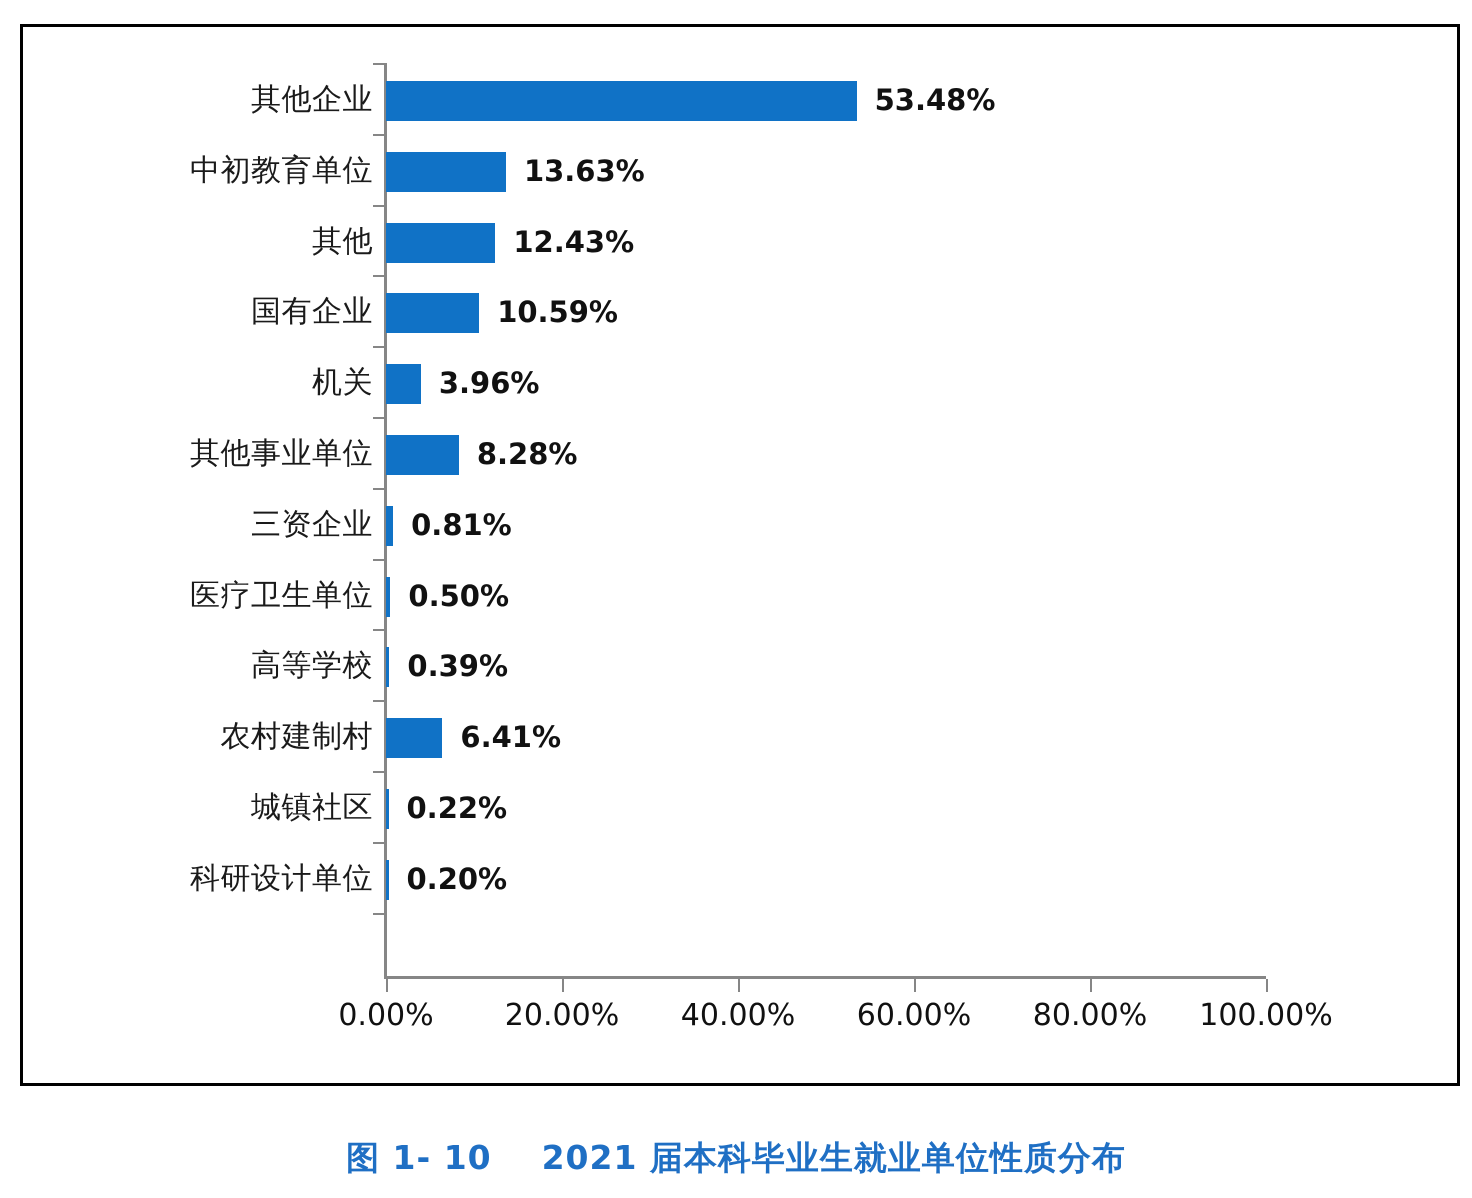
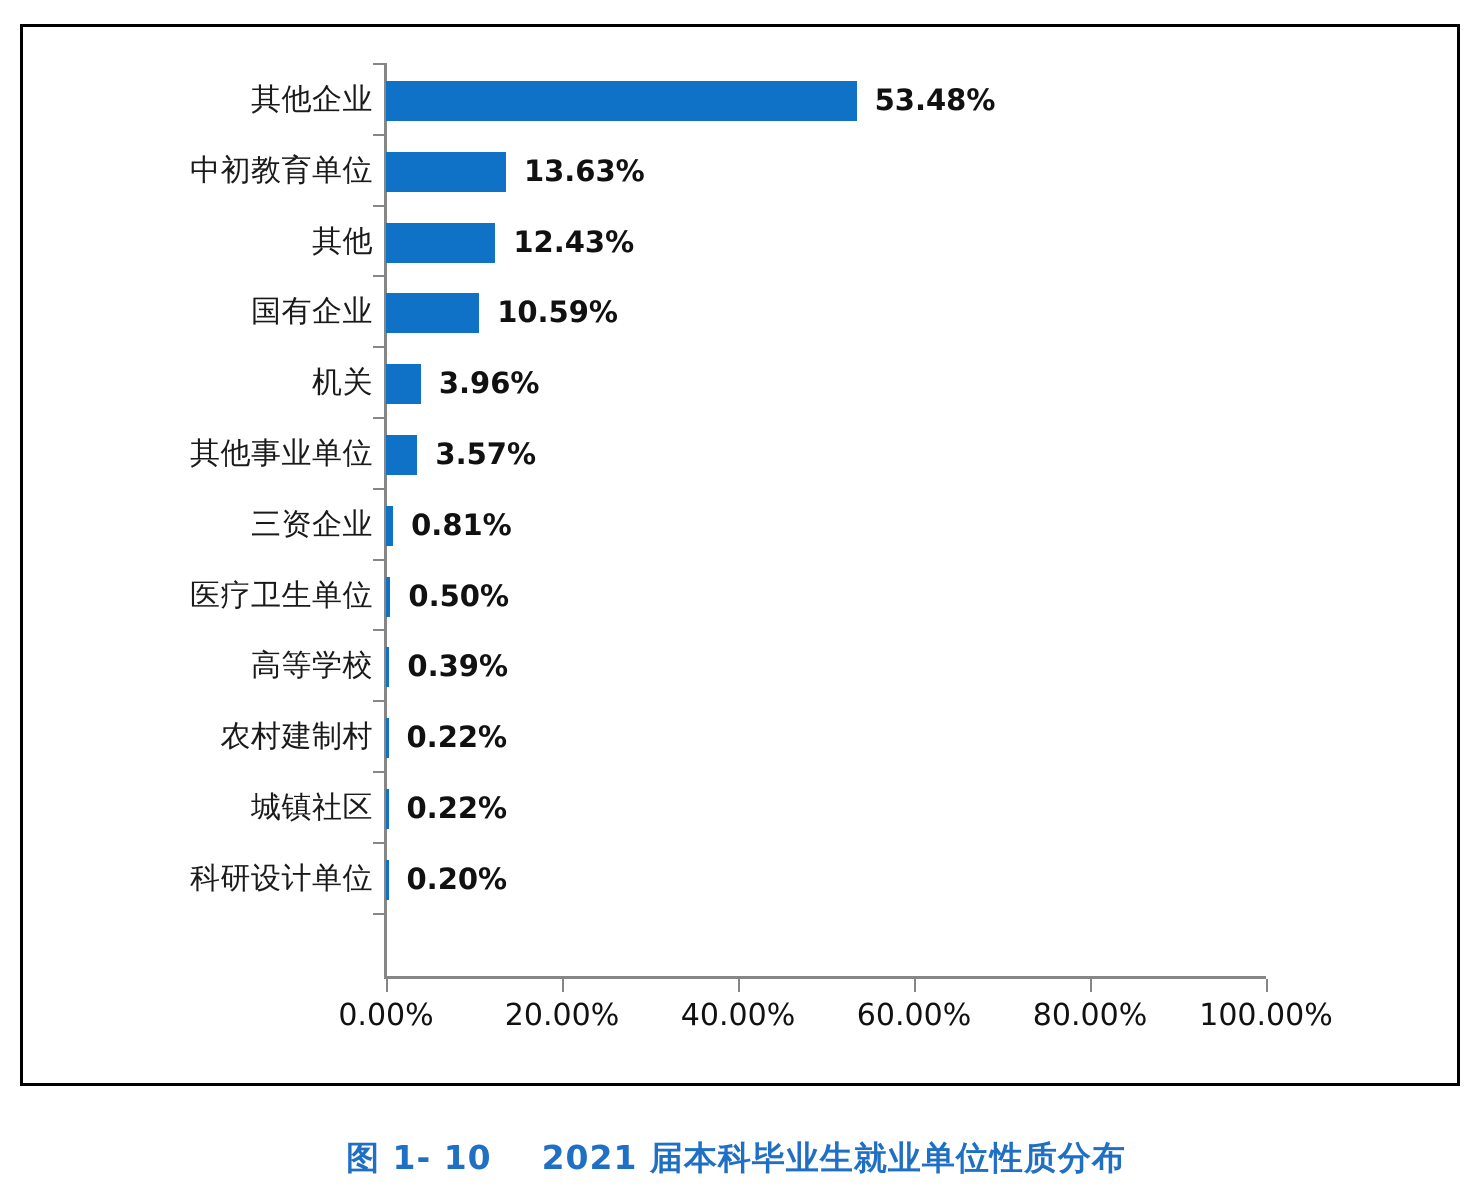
其他事业单位: 8.28% -> 3.57%
农村建制村: 6.41% -> 0.22%
